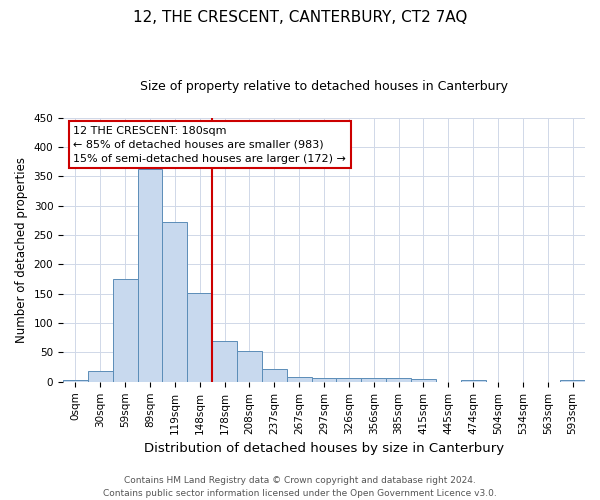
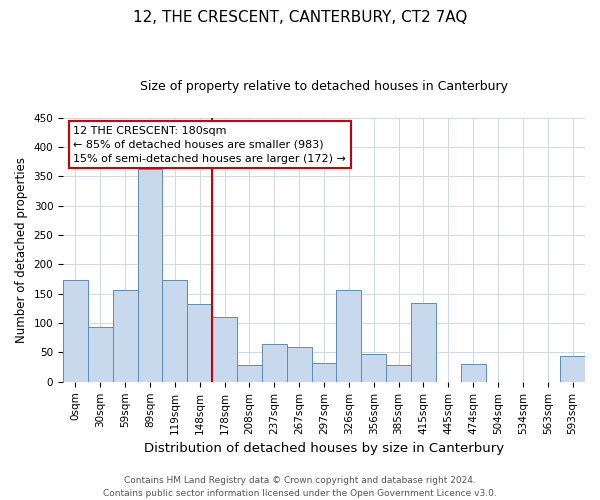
0sqm: 3 -> 174
30sqm: 18 -> 94
59sqm: 175 -> 156
119sqm: 272 -> 174
148sqm: 152 -> 132
178sqm: 70 -> 110
208sqm: 53 -> 28
237sqm: 22 -> 64
267sqm: 9 -> 60
297sqm: 7 -> 32
326sqm: 7 -> 156
356sqm: 7 -> 48
385sqm: 7 -> 28
415sqm: 4 -> 134
474sqm: 3 -> 30
593sqm: 3 -> 44
